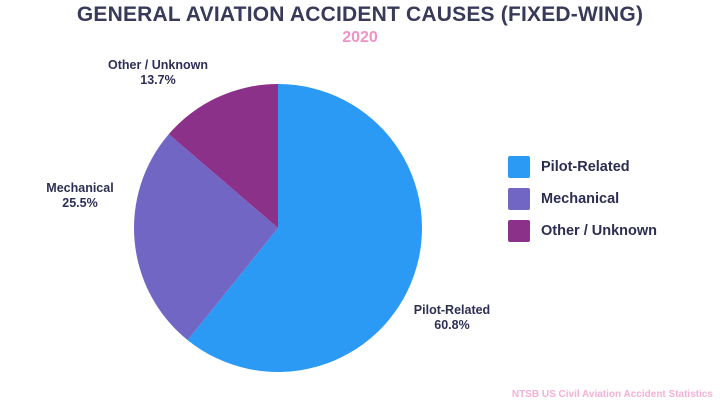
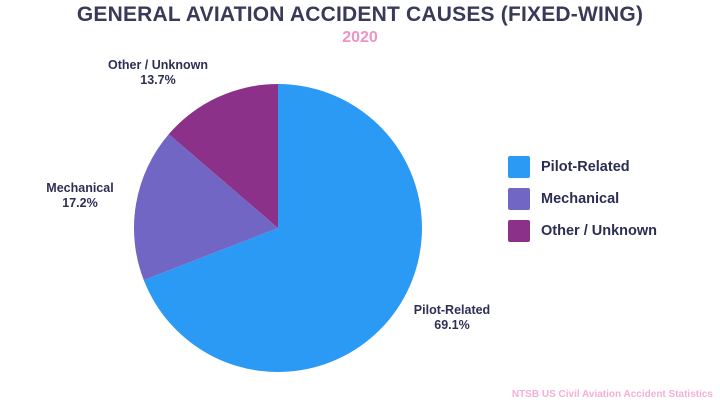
Pilot-Related: 60.8% -> 69.1%
Mechanical: 25.5% -> 17.2%
